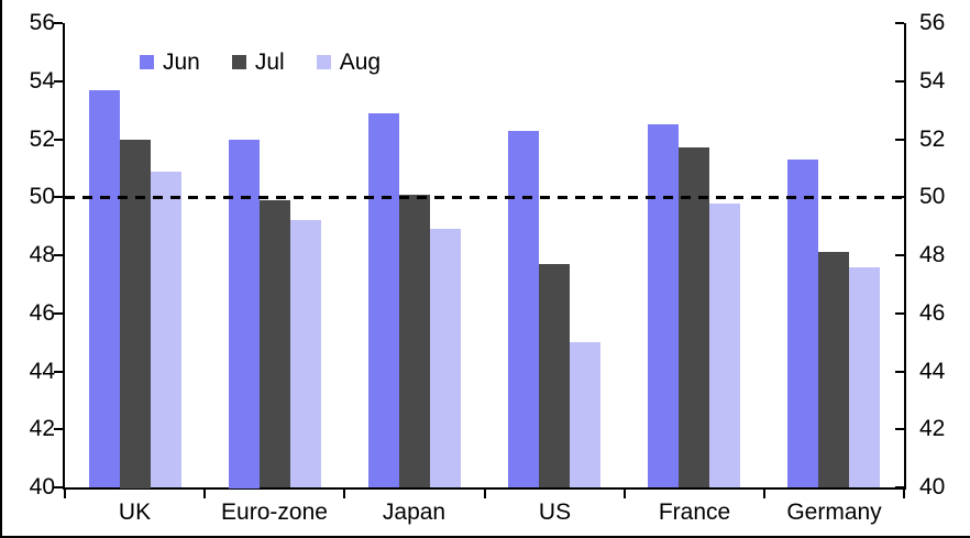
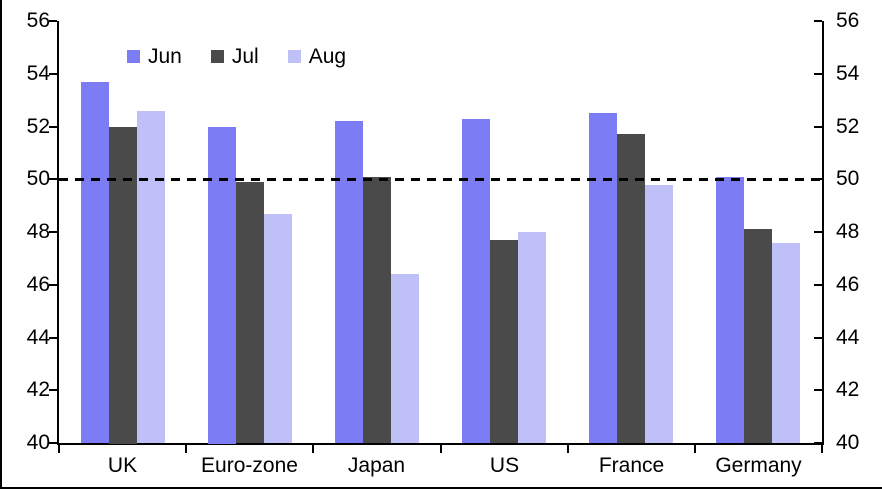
Aug/UK: 50.9 -> 52.6
Aug/Euro-zone: 49.2 -> 48.7
Jun/Japan: 52.9 -> 52.2
Aug/Japan: 48.9 -> 46.4
Aug/US: 45.0 -> 48.0
Jun/Germany: 51.3 -> 50.1
